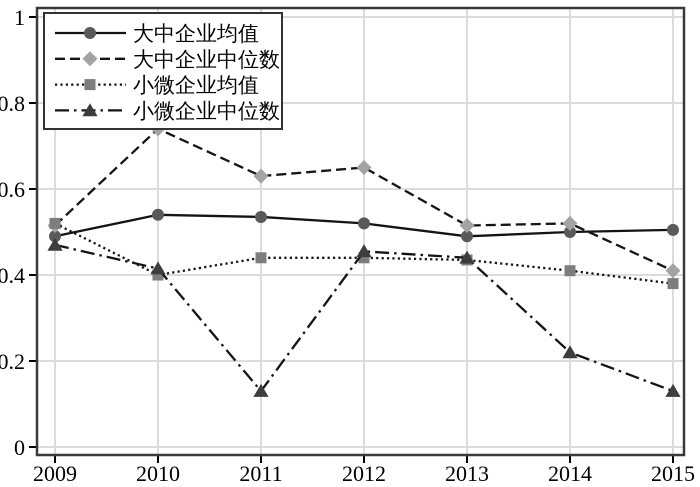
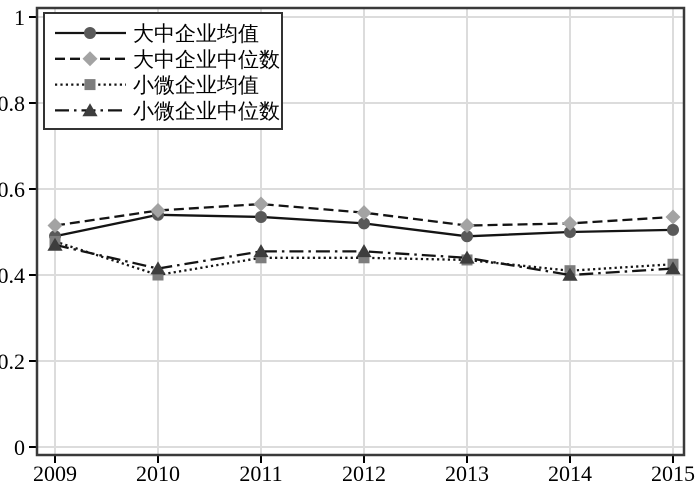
小微企业均值/2009: 0.52 -> 0.48
大中企业中位数/2010: 0.74 -> 0.55
大中企业中位数/2011: 0.63 -> 0.56
小微企业中位数/2011: 0.13 -> 0.46
大中企业中位数/2012: 0.65 -> 0.55
小微企业中位数/2014: 0.22 -> 0.40
大中企业中位数/2015: 0.41 -> 0.54
小微企业均值/2015: 0.38 -> 0.42
小微企业中位数/2015: 0.13 -> 0.41
